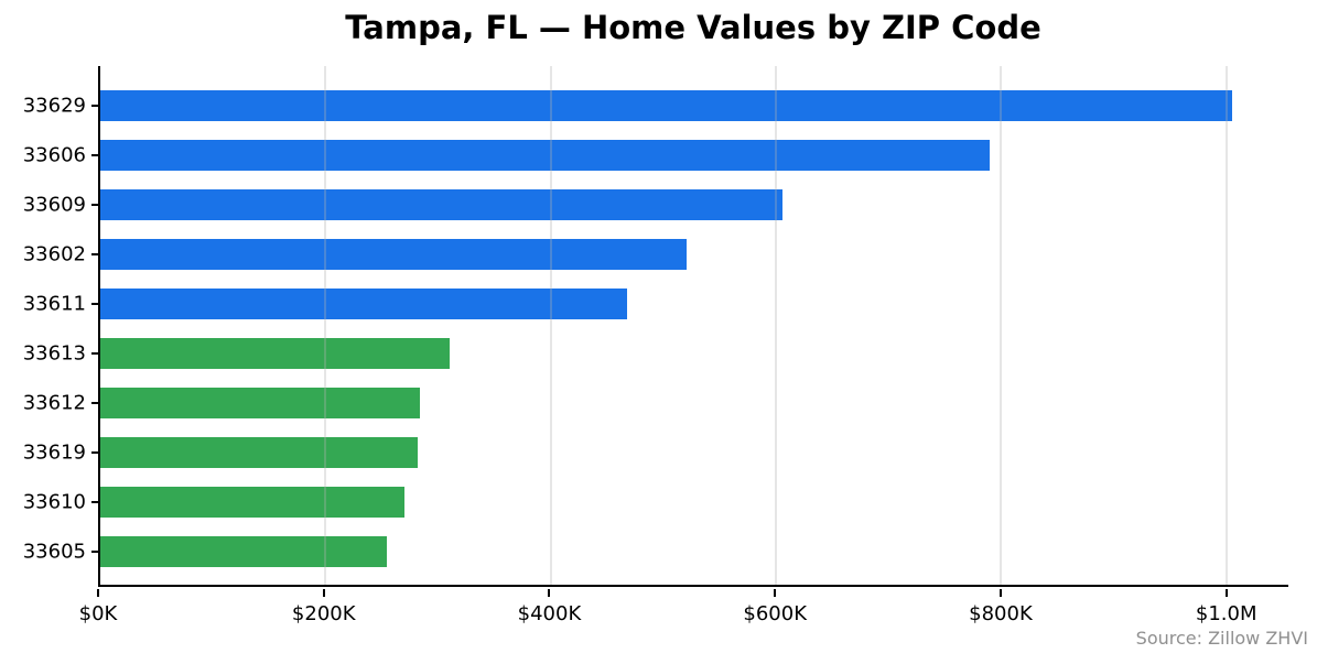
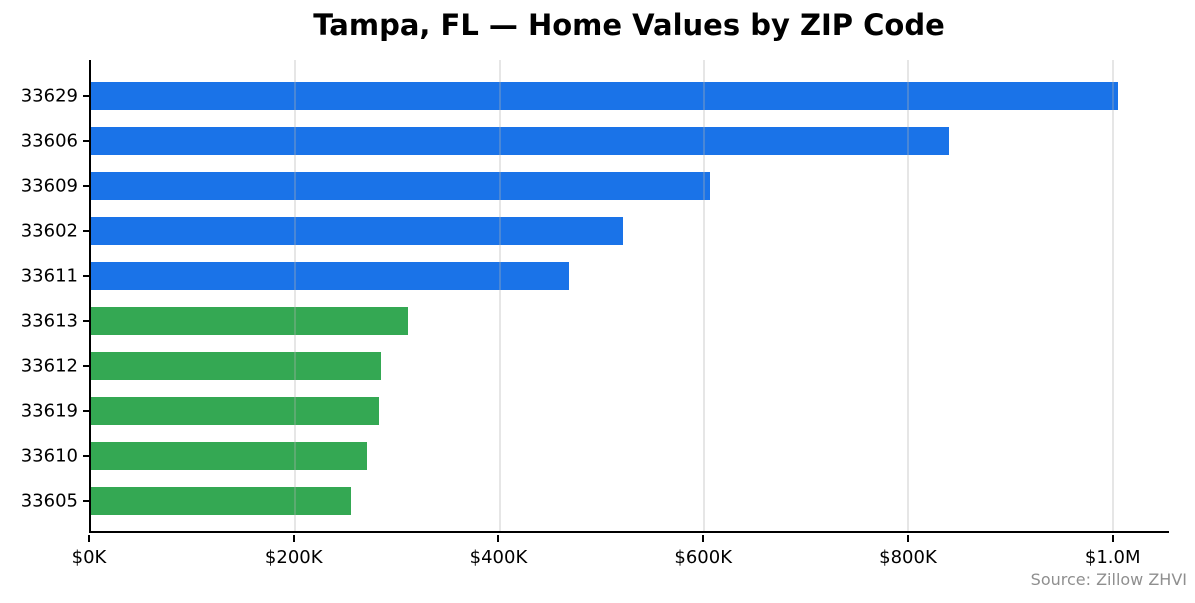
33606: $790K -> $840K
